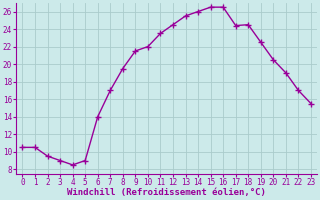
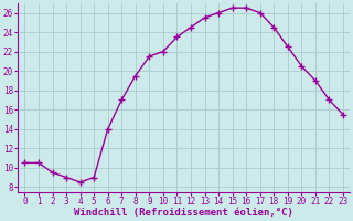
17: 24.4 -> 26.0
